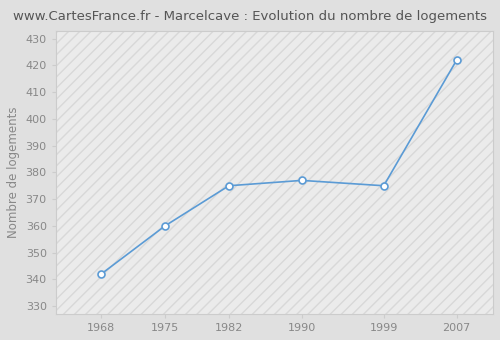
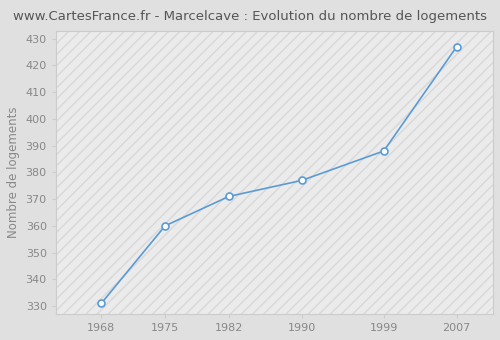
1968: 342 -> 331
1982: 375 -> 371
1999: 375 -> 388
2007: 422 -> 427
